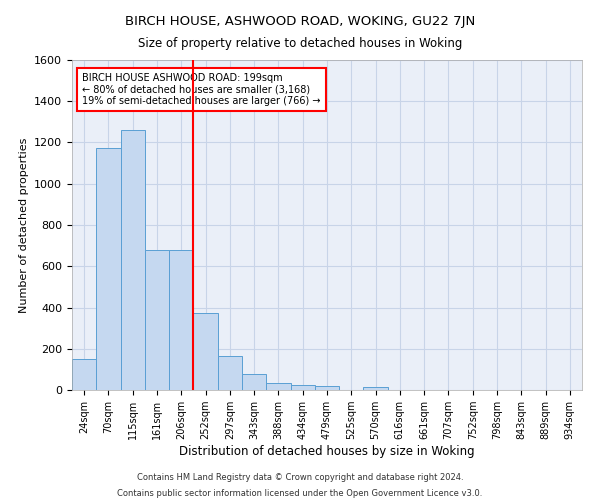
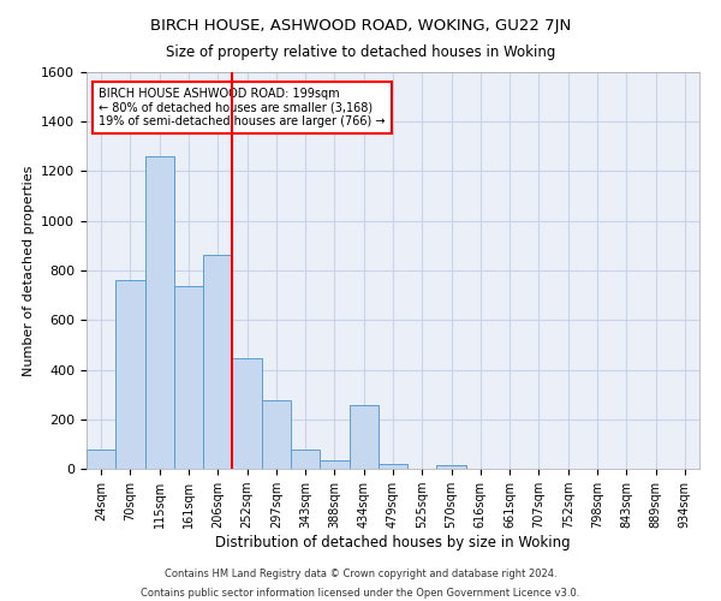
24sqm: 150 -> 80
70sqm: 1175 -> 760
161sqm: 680 -> 735
206sqm: 680 -> 865
252sqm: 375 -> 445
297sqm: 165 -> 275
434sqm: 25 -> 255
